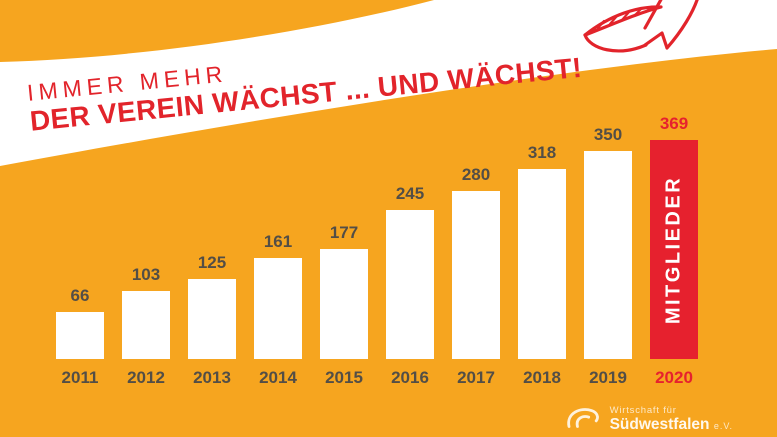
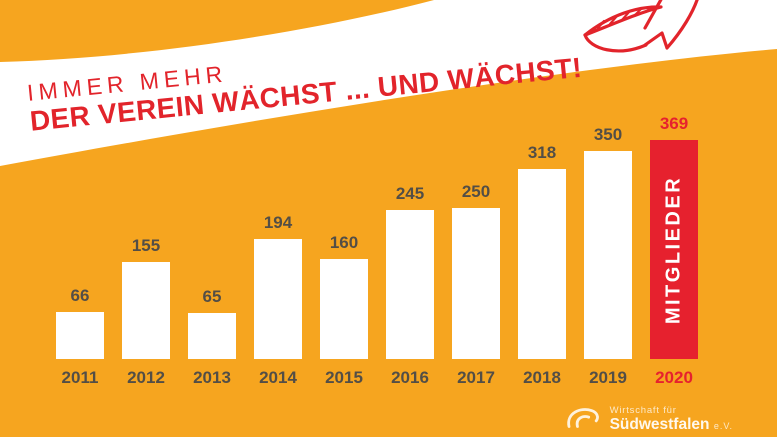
2012: 103 -> 155
2013: 125 -> 65
2014: 161 -> 194
2015: 177 -> 160
2017: 280 -> 250
